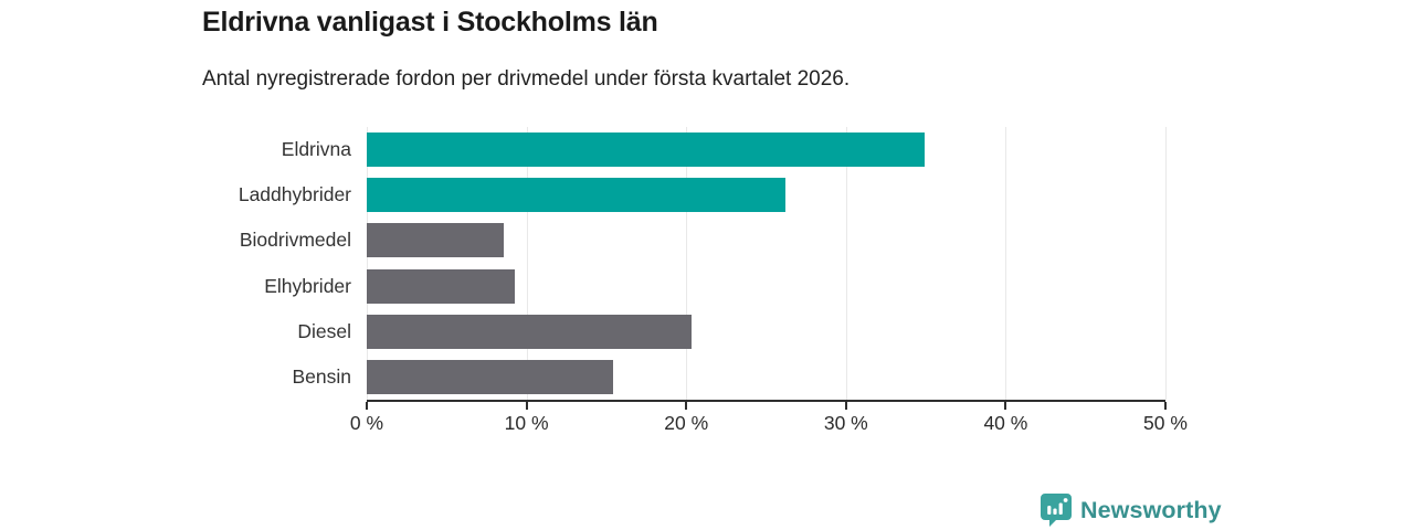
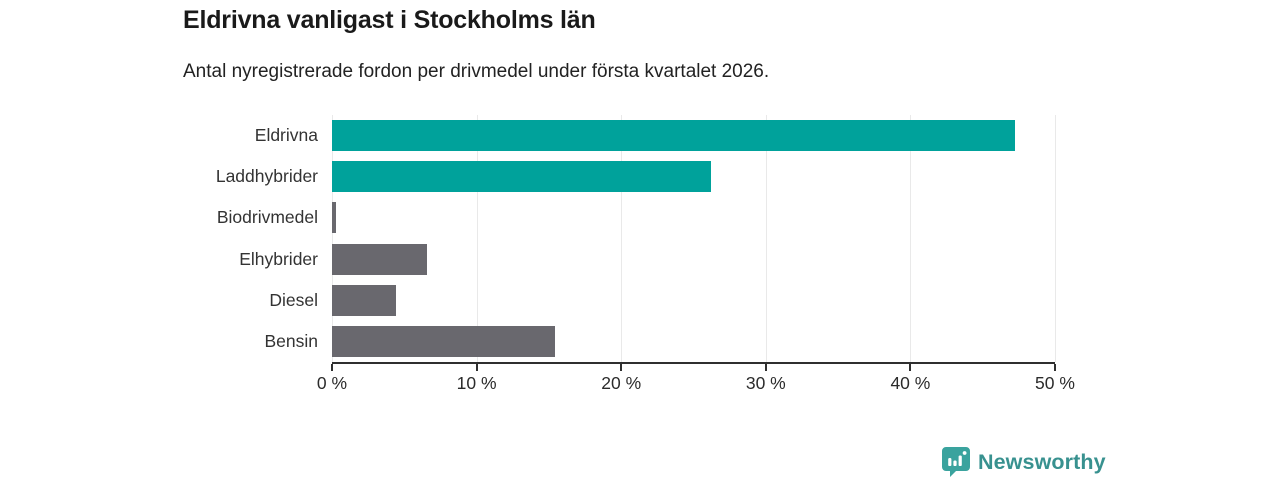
Eldrivna: 34.9% -> 47.2%
Biodrivmedel: 8.6% -> 0.3%
Elhybrider: 9.3% -> 6.6%
Diesel: 20.3% -> 4.4%
